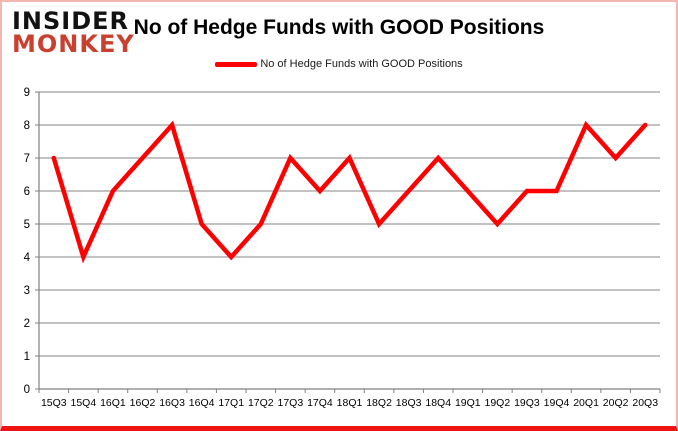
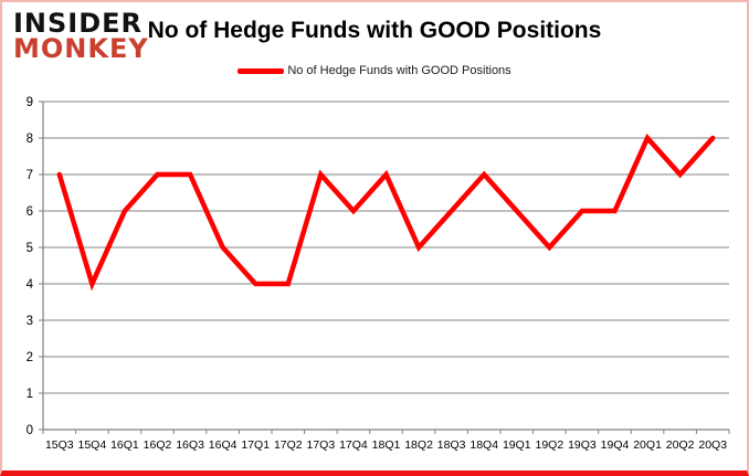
16Q3: 8 -> 7
17Q2: 5 -> 4
